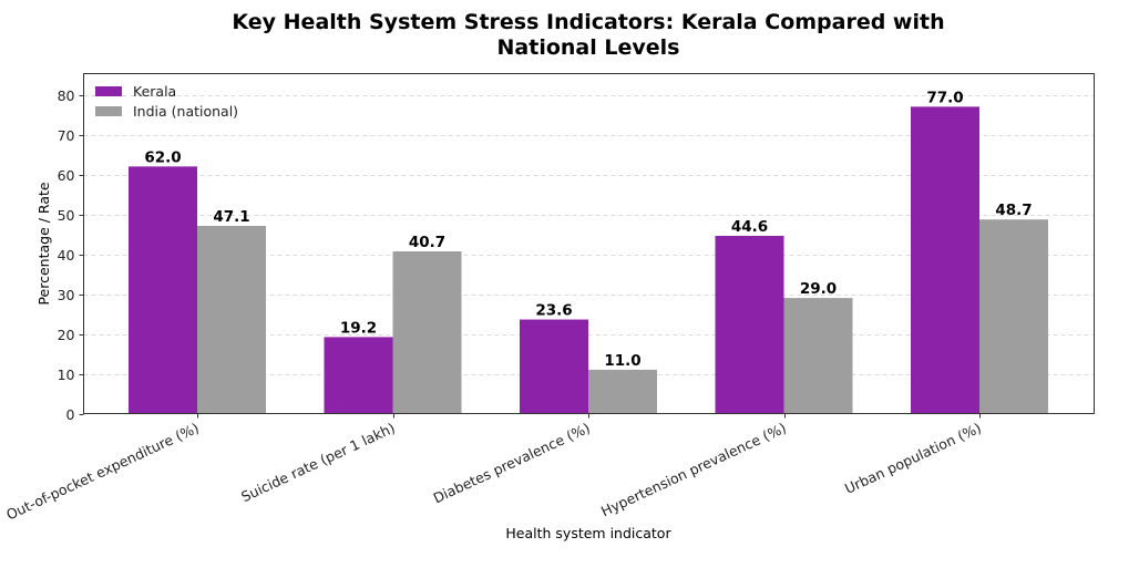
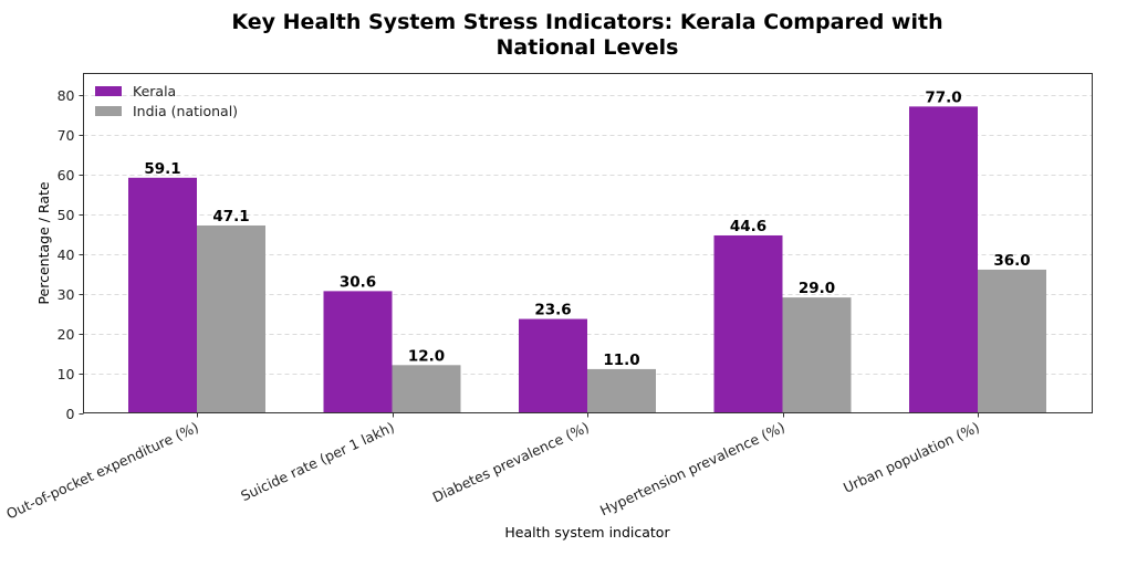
Kerala/Out-of-pocket expenditure (%): 62.0 -> 59.1
Kerala/Suicide rate (per 1 lakh): 19.2 -> 30.6
India (national)/Suicide rate (per 1 lakh): 40.7 -> 12.0
India (national)/Urban population (%): 48.7 -> 36.0
